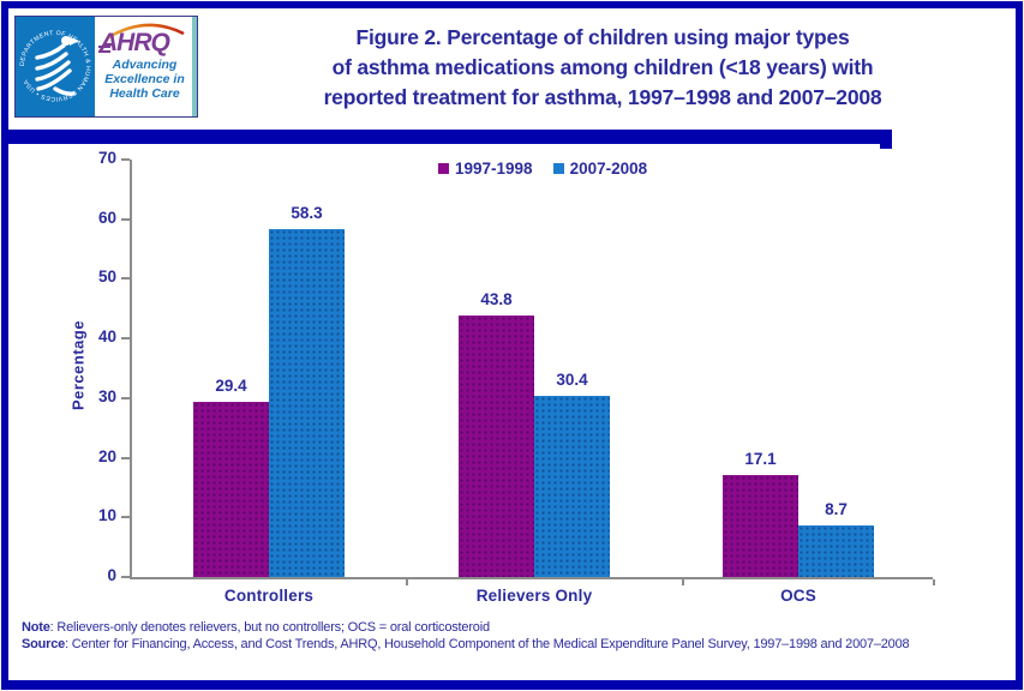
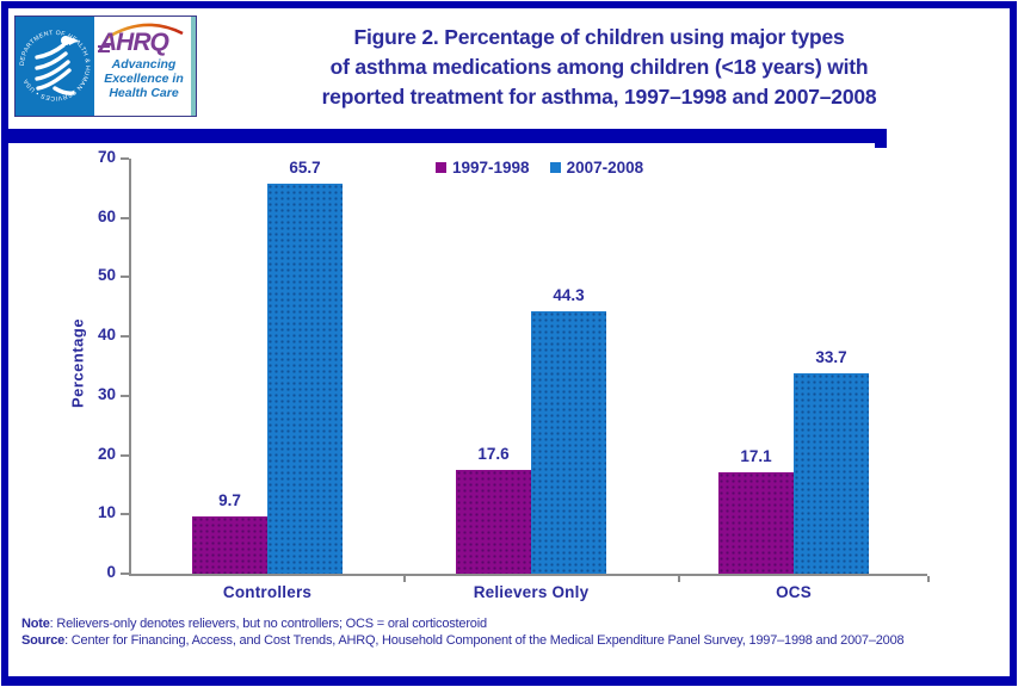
1997-1998/Controllers: 29.4 -> 9.7
2007-2008/Controllers: 58.3 -> 65.7
1997-1998/Relievers Only: 43.8 -> 17.6
2007-2008/Relievers Only: 30.4 -> 44.3
2007-2008/OCS: 8.7 -> 33.7
